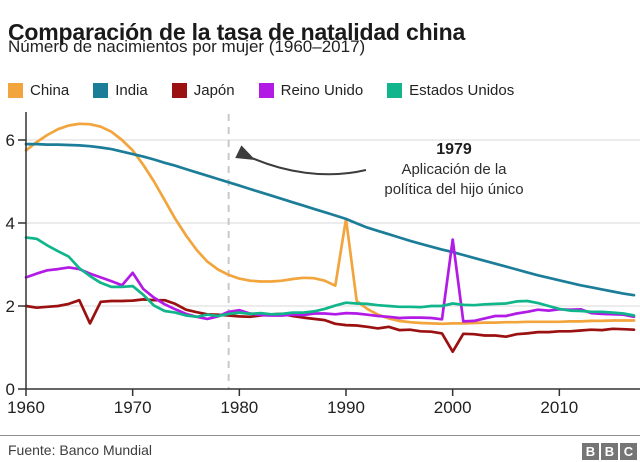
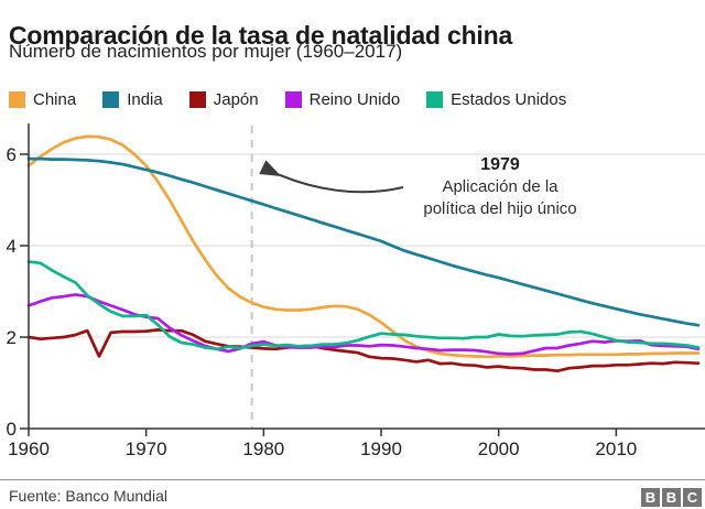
Reino Unido/1970: 2.8 -> 2.4
China/1990: 4.1 -> 2.3
Japón/2000: 0.9 -> 1.4
Reino Unido/2000: 3.6 -> 1.6
